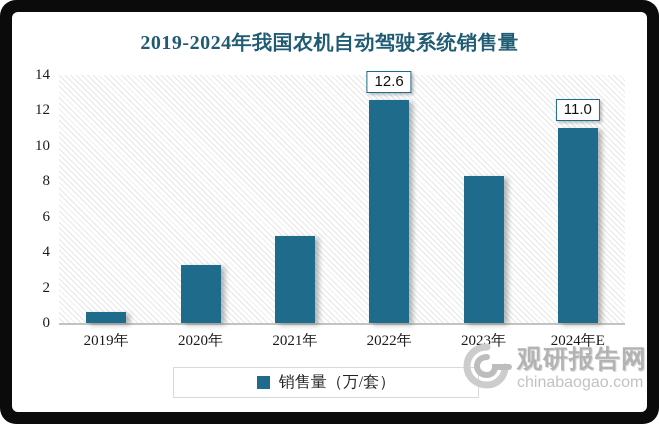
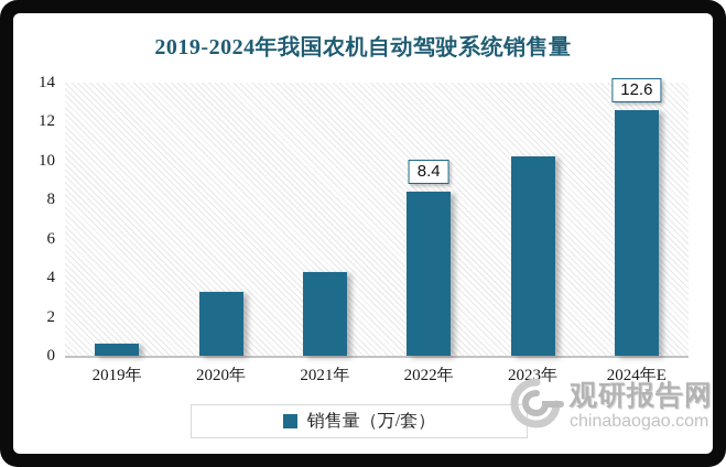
2021年: 4.9 -> 4.3
2022年: 12.6 -> 8.4
2023年: 8.3 -> 10.2
2024年E: 11.0 -> 12.6
